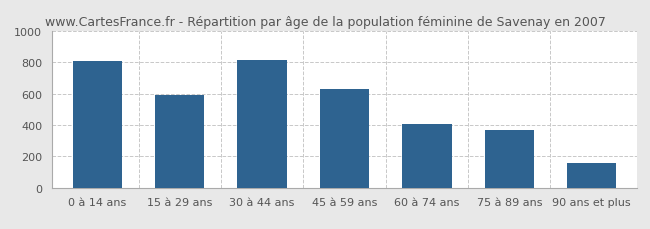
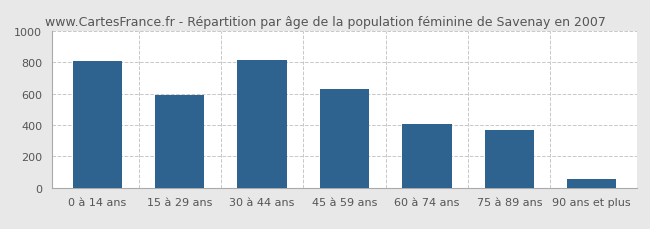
90 ans et plus: 160 -> 50
